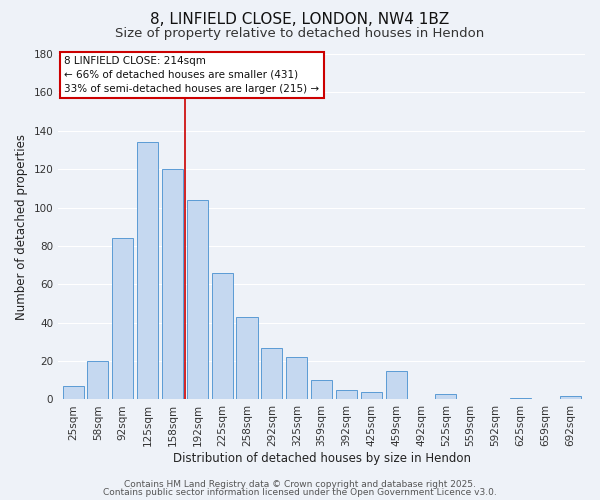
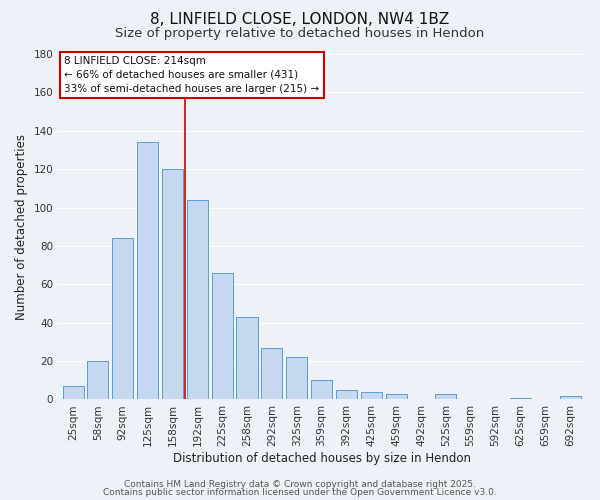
459sqm: 15 -> 3
